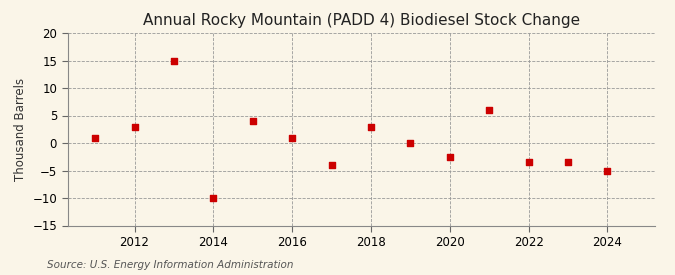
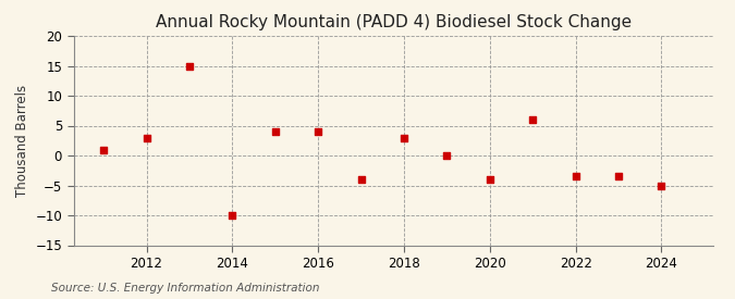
2016: 1.0 -> 4.0
2020: -2.5 -> -4.0
